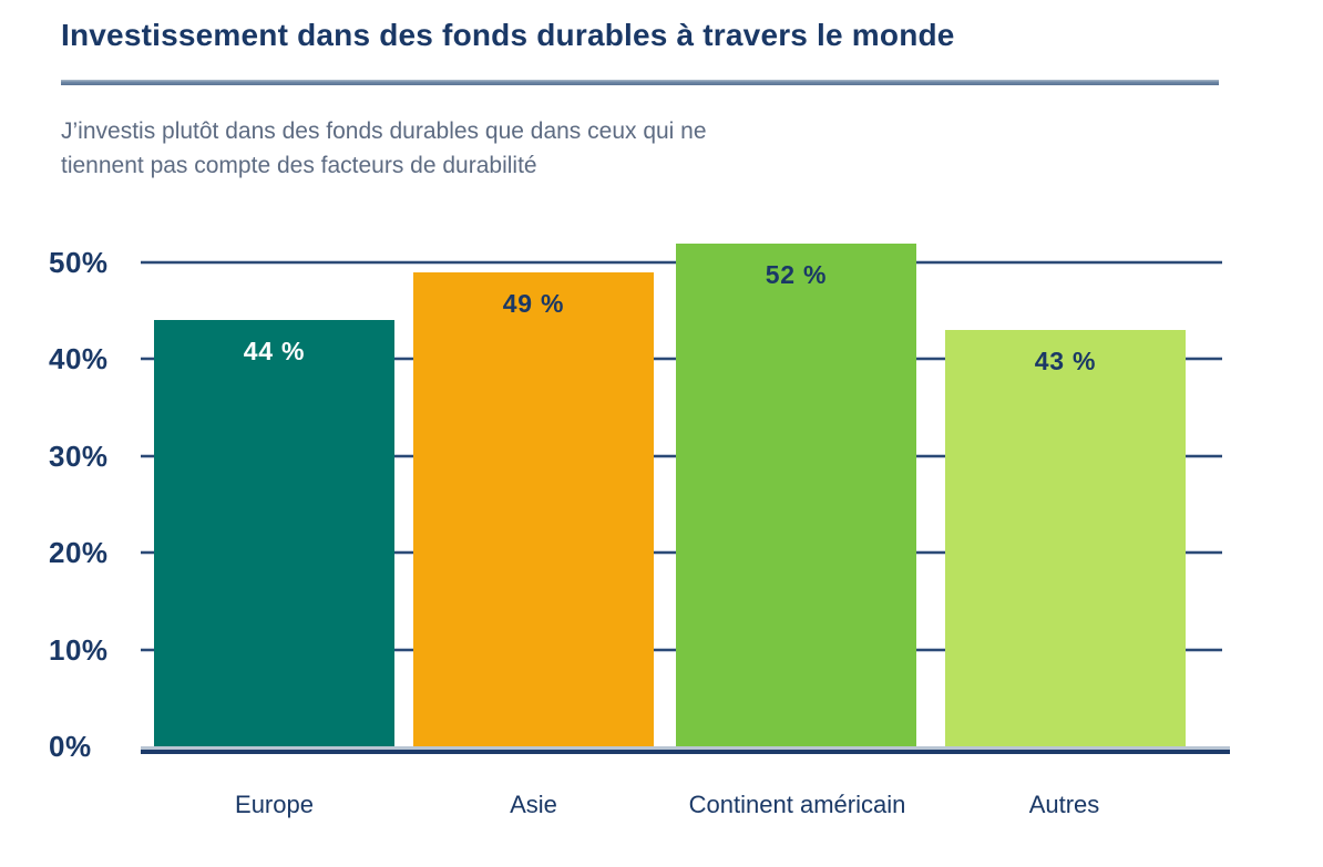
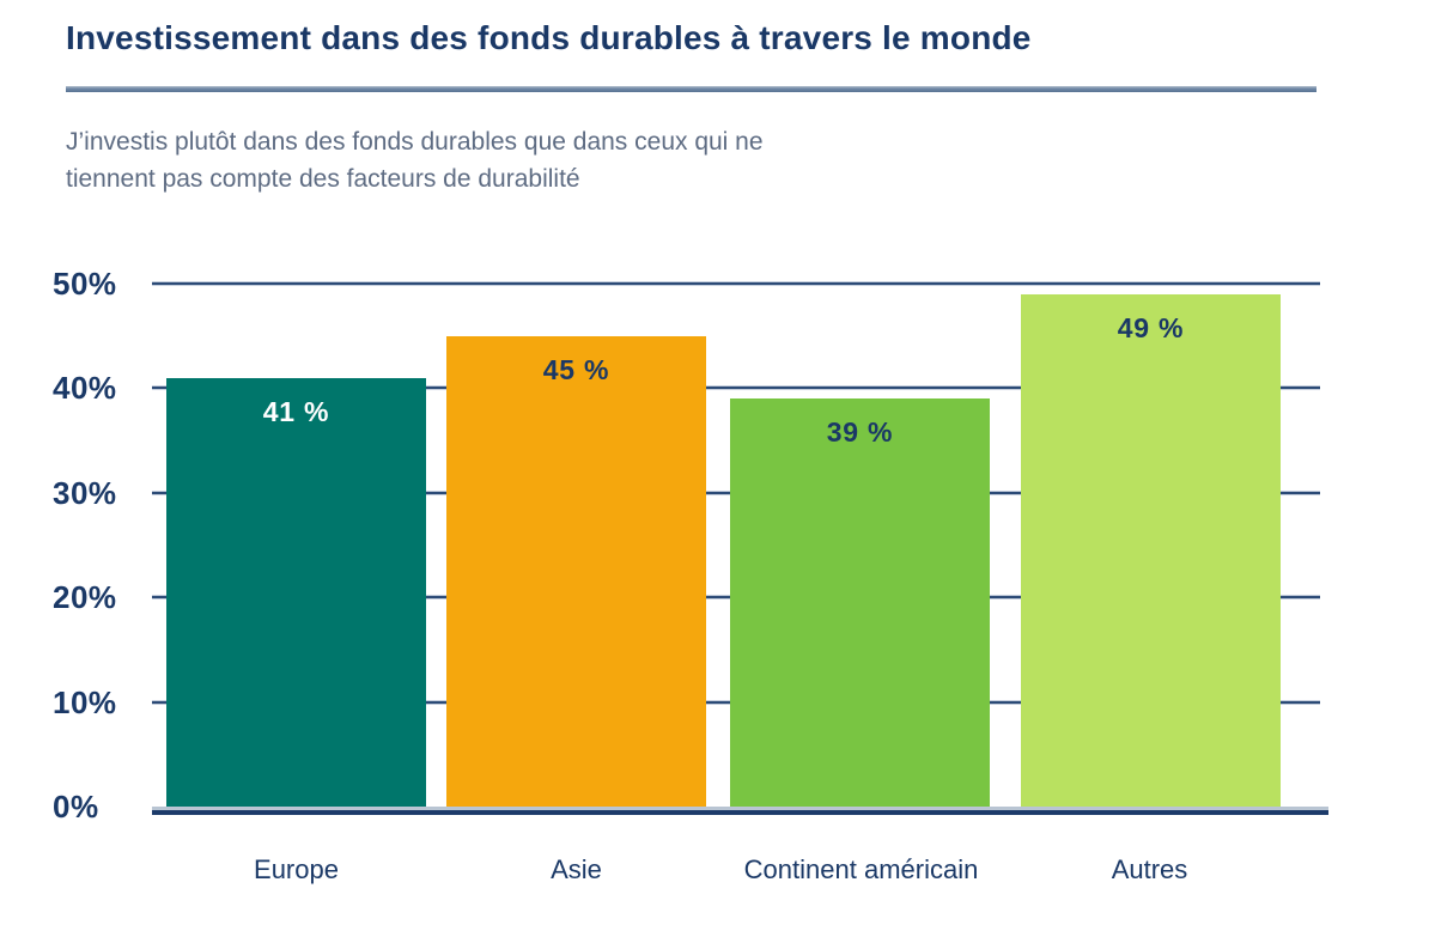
Europe: 44 -> 41
Asie: 49 -> 45
Continent américain: 52 -> 39
Autres: 43 -> 49
